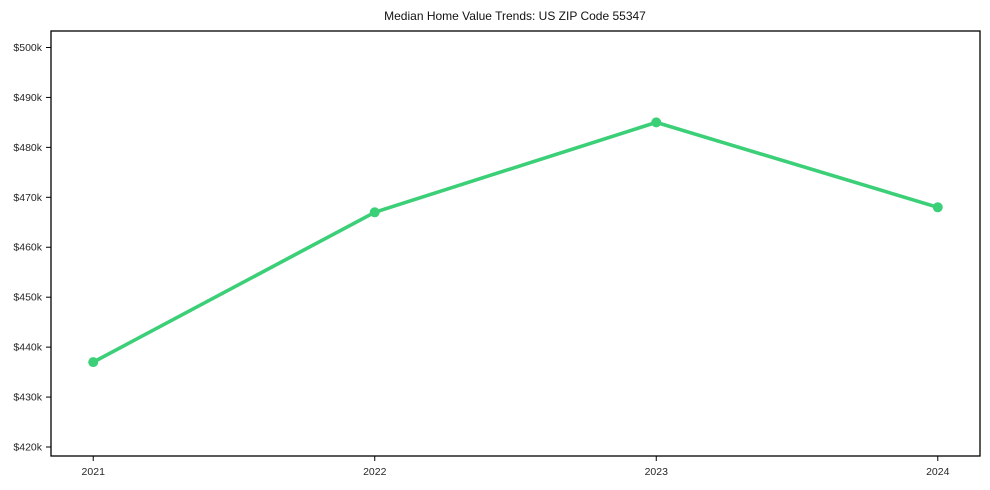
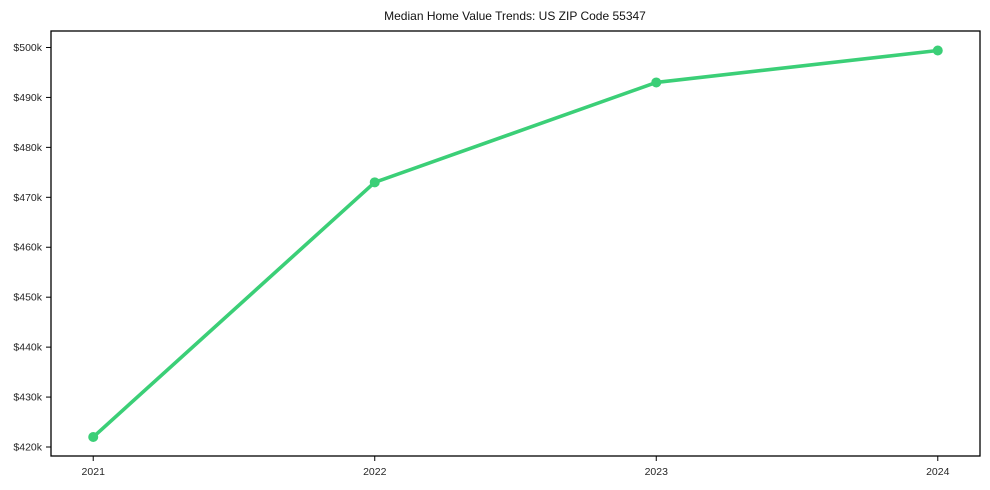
2021: $437k -> $422k
2022: $467k -> $473k
2023: $485k -> $493k
2024: $468k -> $499k
